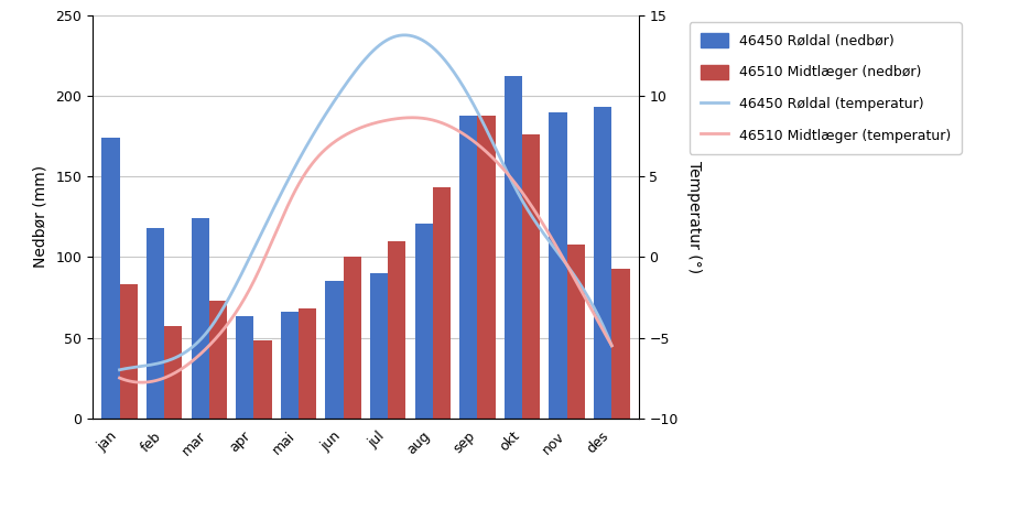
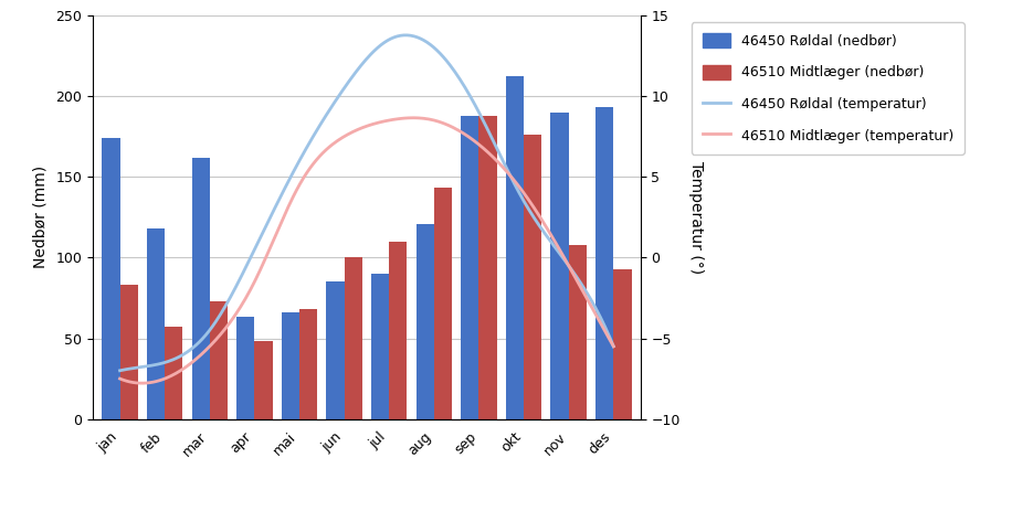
46450 Røldal (nedbør)/mar: 124 -> 162
